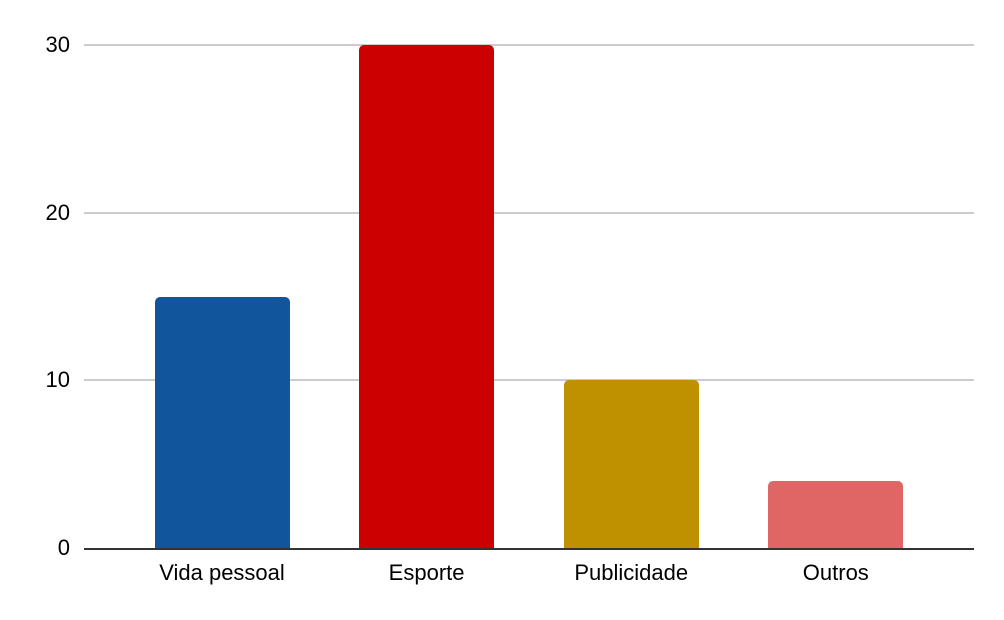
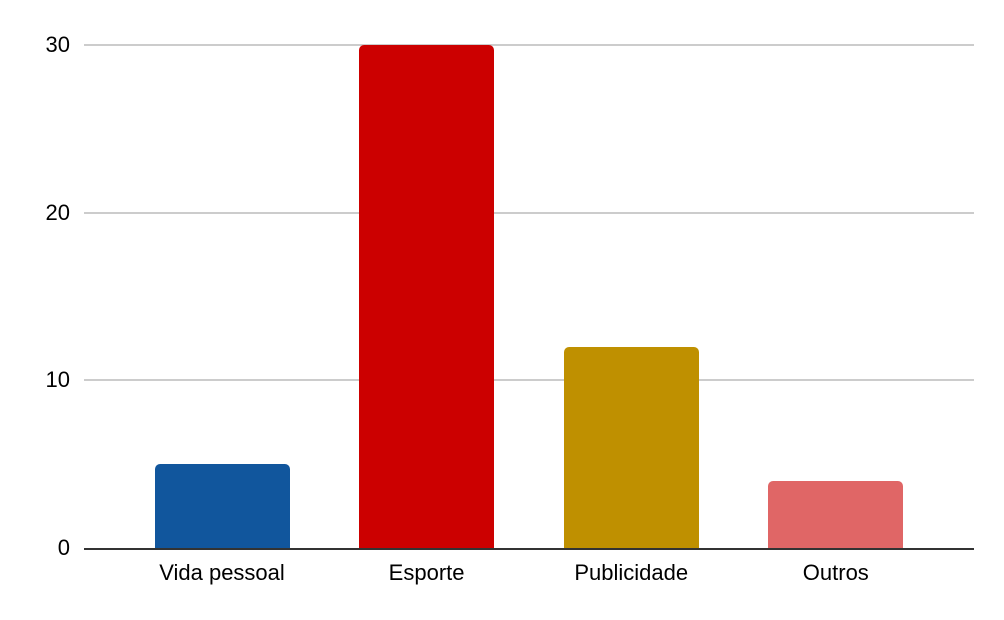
Vida pessoal: 15 -> 5
Publicidade: 10 -> 12
